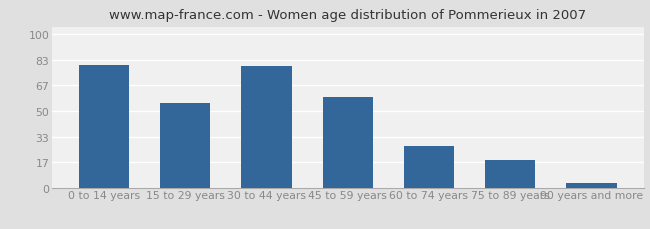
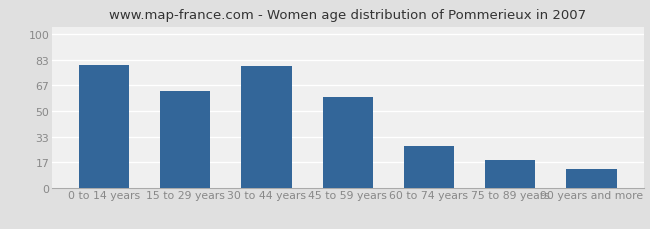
15 to 29 years: 55 -> 63
90 years and more: 3 -> 12
